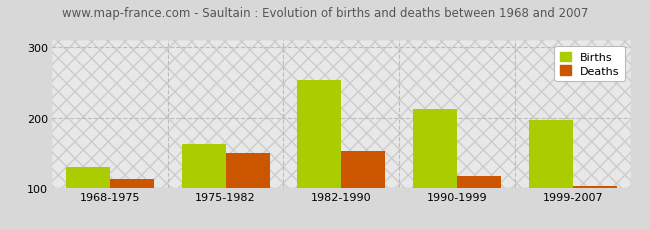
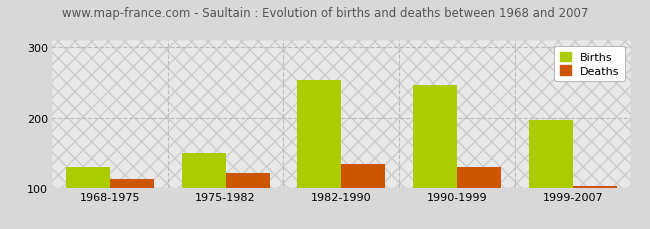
Births/1975-1982: 162 -> 150
Deaths/1975-1982: 150 -> 121
Deaths/1982-1990: 152 -> 133
Births/1990-1999: 212 -> 246
Deaths/1990-1999: 116 -> 130
